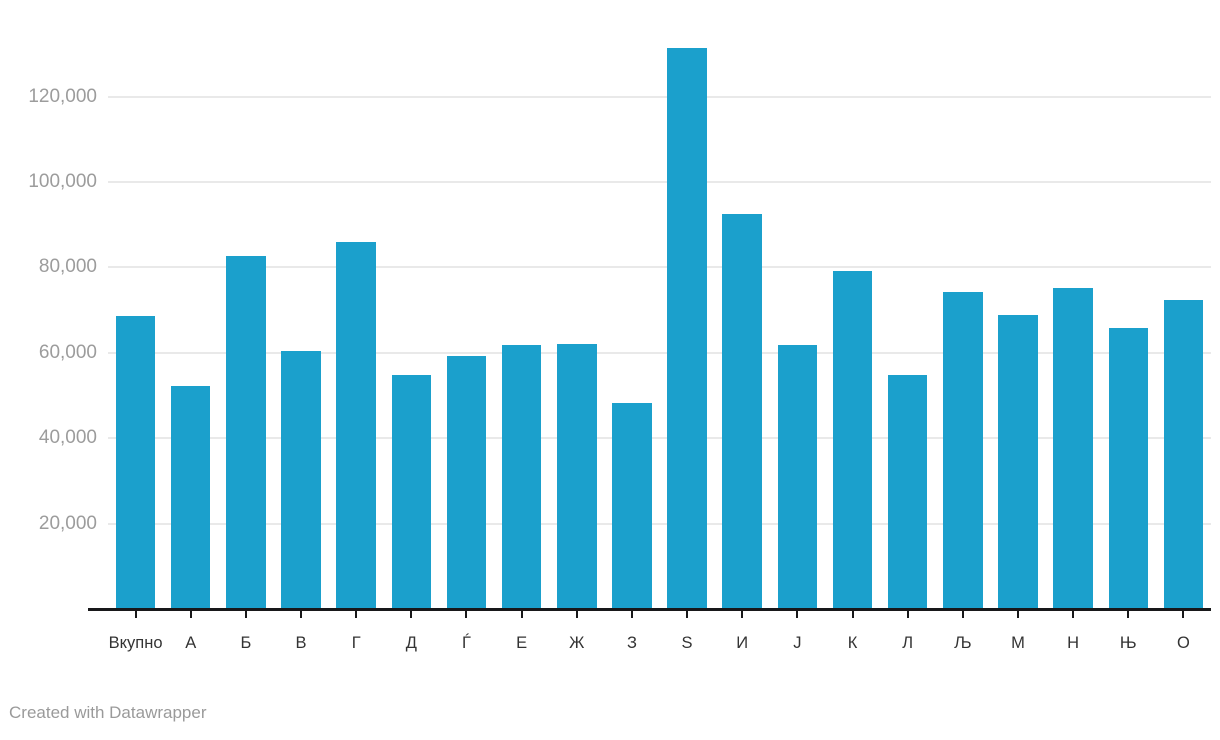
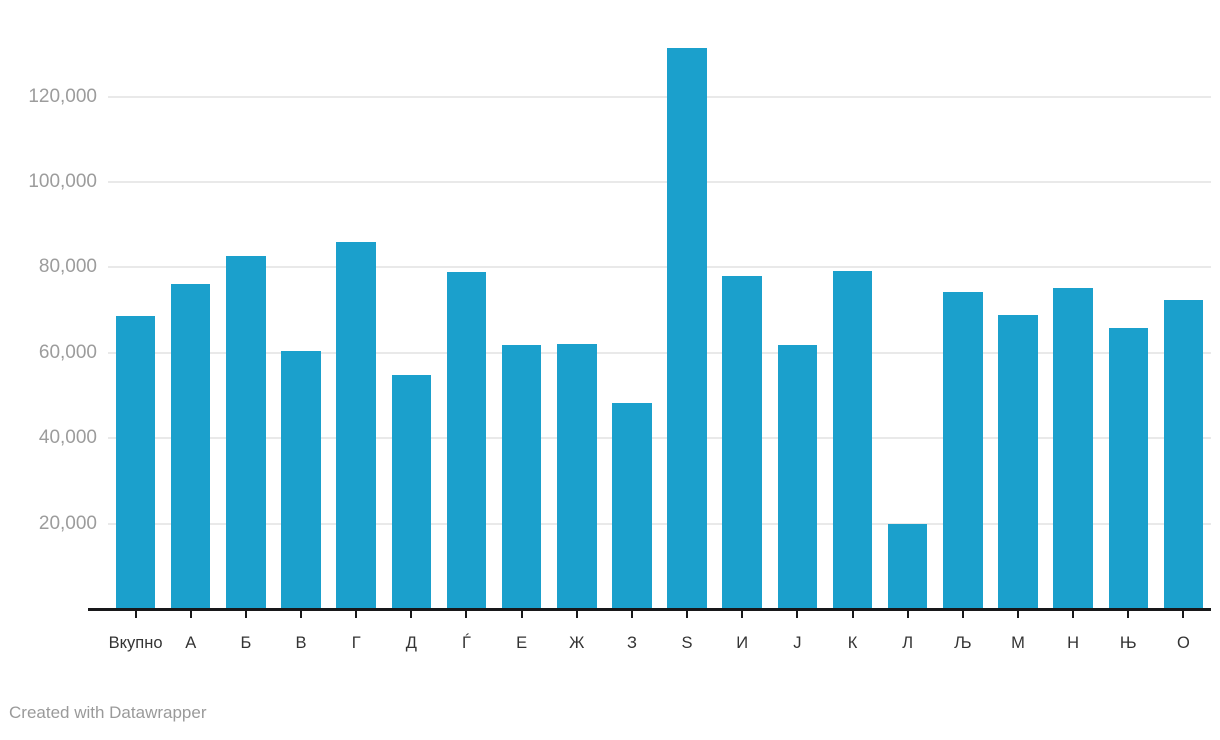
А: 52000 -> 76000
Ѓ: 59000 -> 79000
И: 92000 -> 78000
Л: 55000 -> 20000
